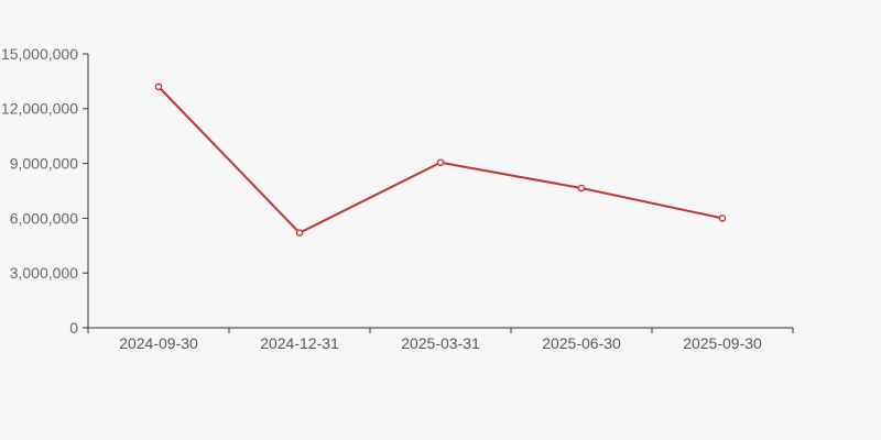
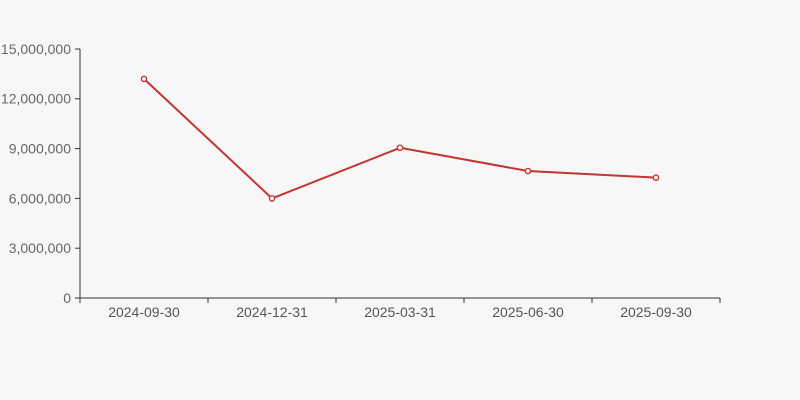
2024-12-31: 5200000 -> 6000000
2025-09-30: 6000000 -> 7200000
